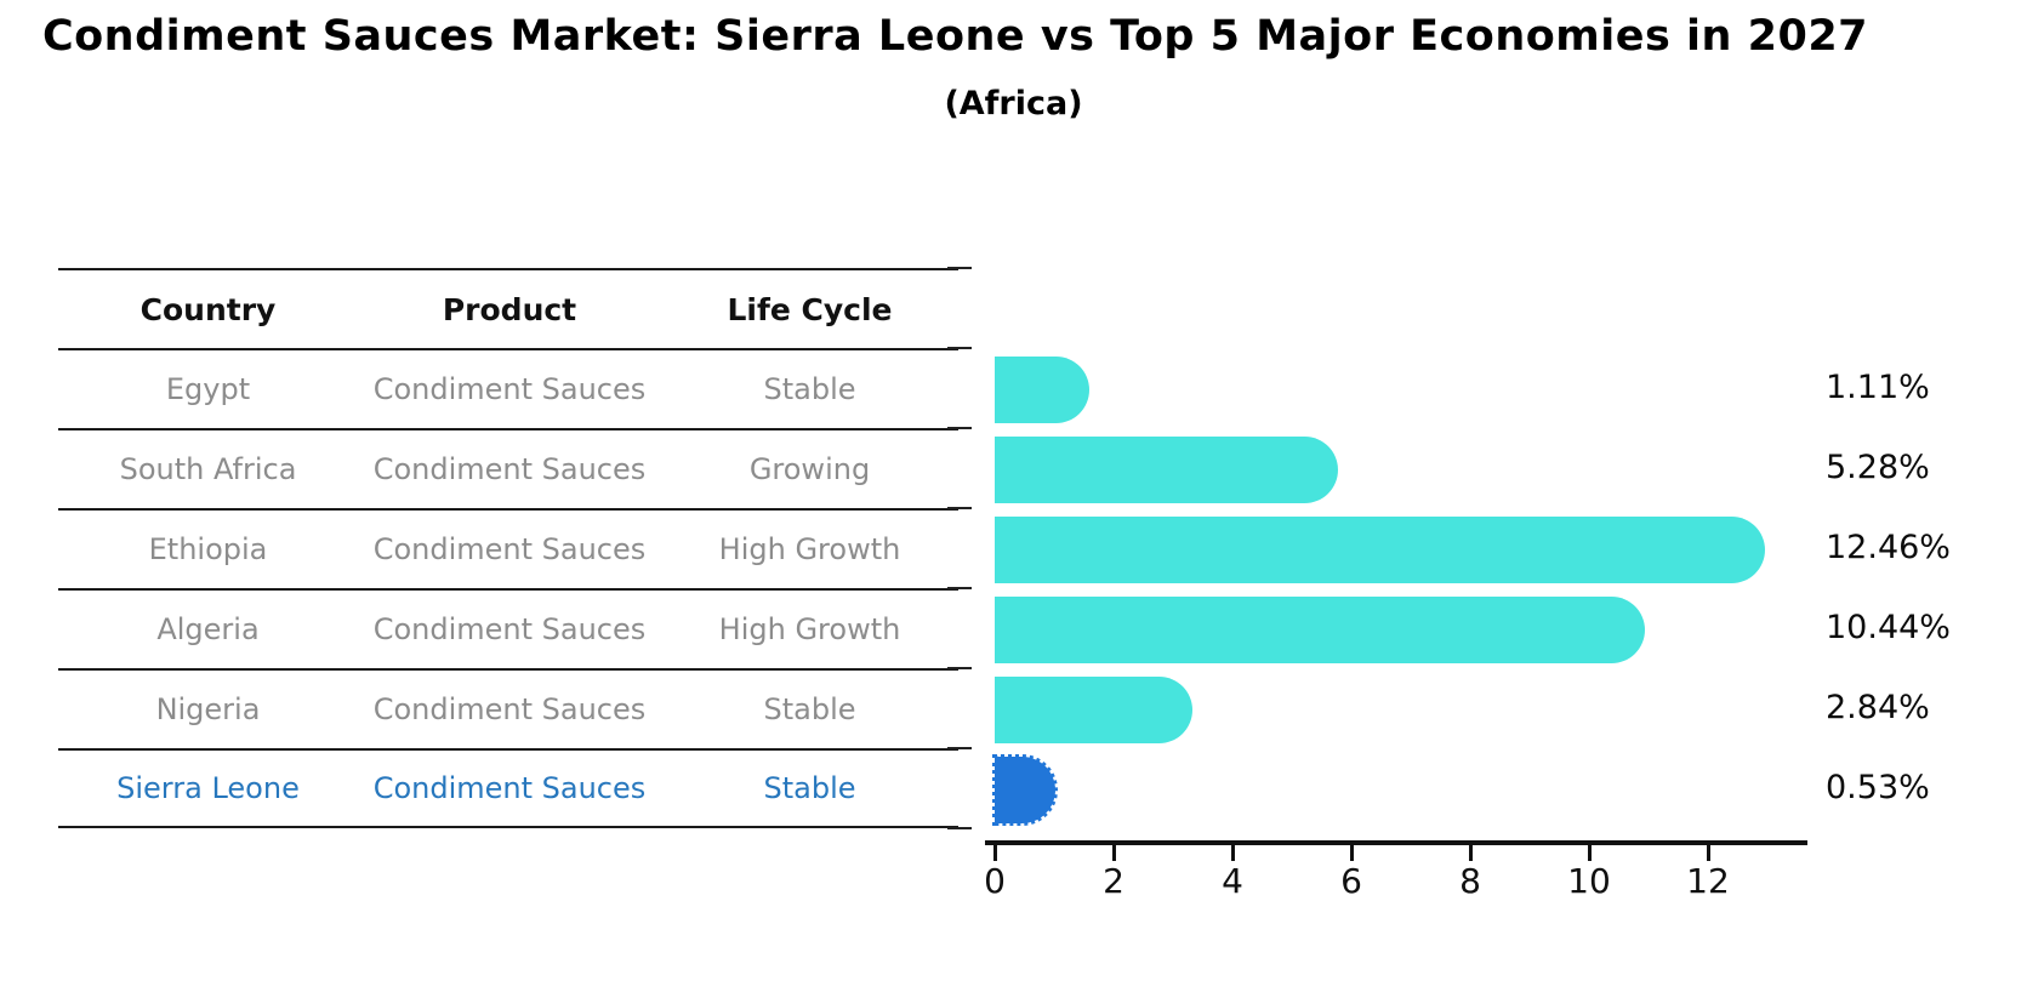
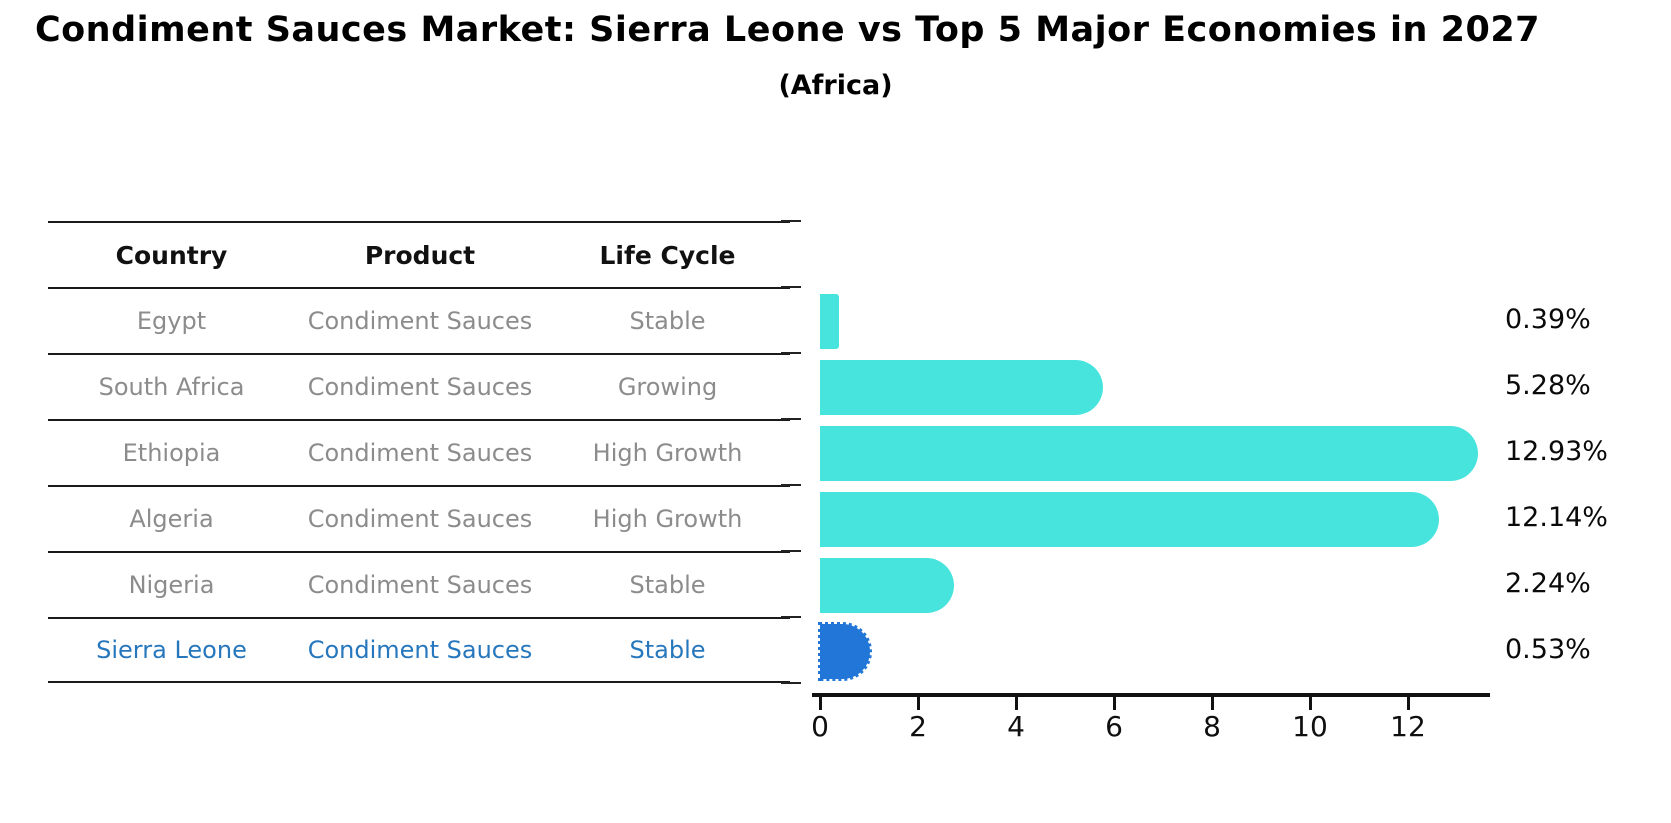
Egypt: 1.11% -> 0.39%
Ethiopia: 12.46% -> 12.93%
Algeria: 10.44% -> 12.14%
Nigeria: 2.84% -> 2.24%
